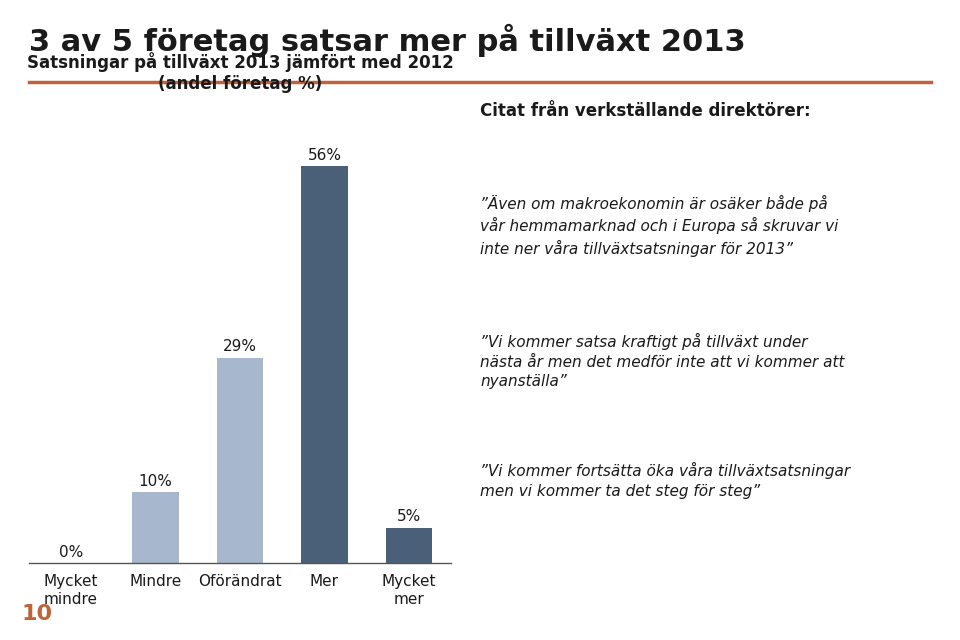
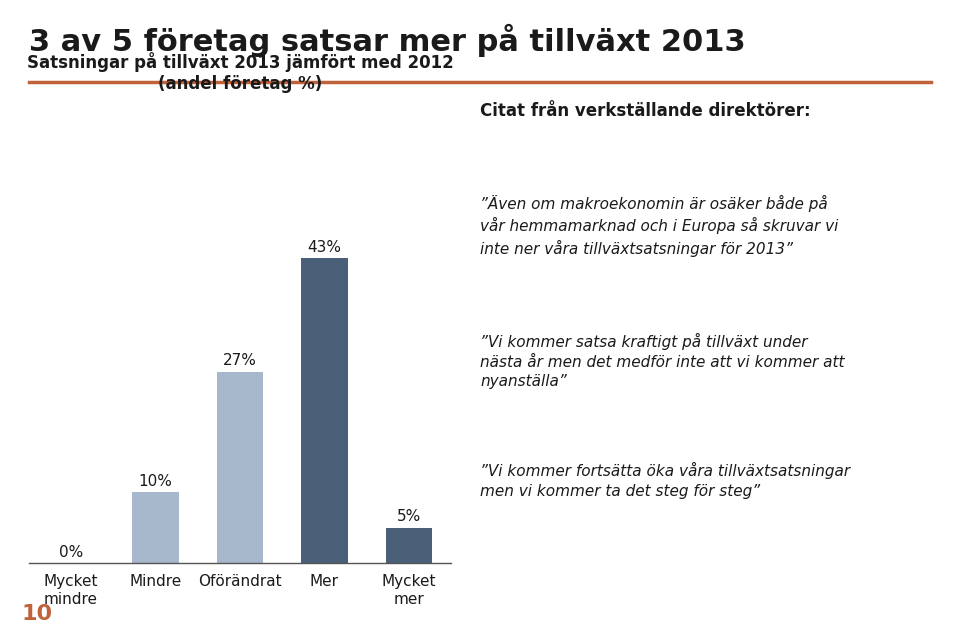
Oförändrat: 29% -> 27%
Mer: 56% -> 43%
